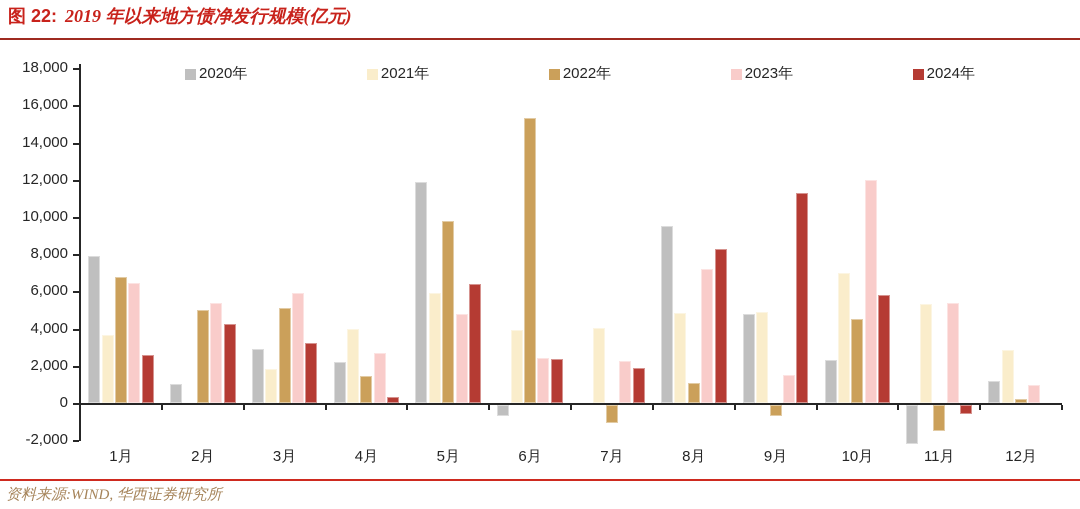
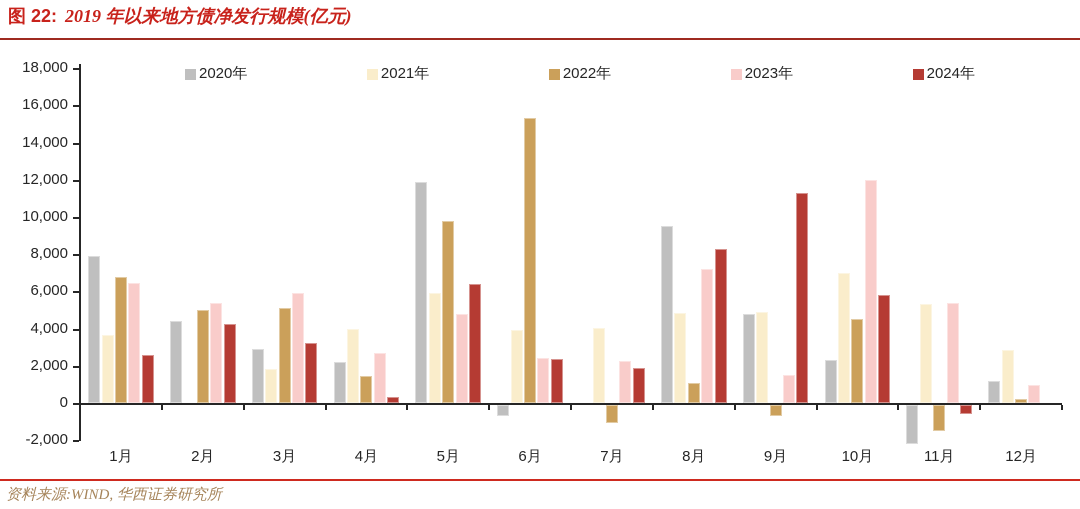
2020年/2月: 1000 -> 4400
